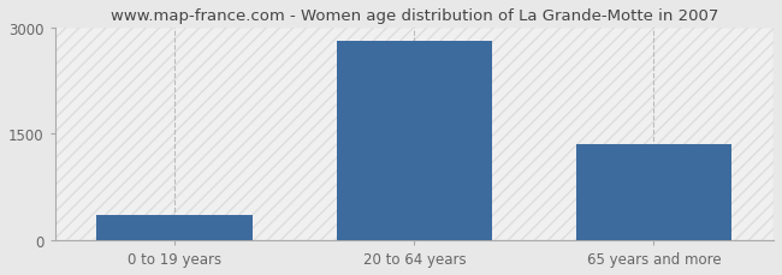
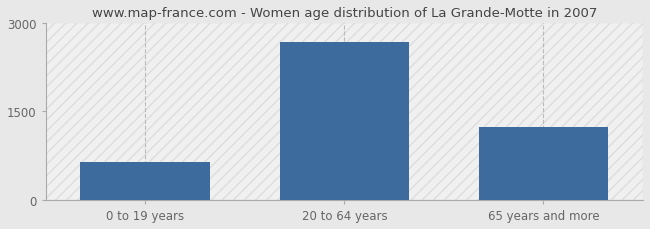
0 to 19 years: 350 -> 640
20 to 64 years: 2820 -> 2680
65 years and more: 1350 -> 1240
